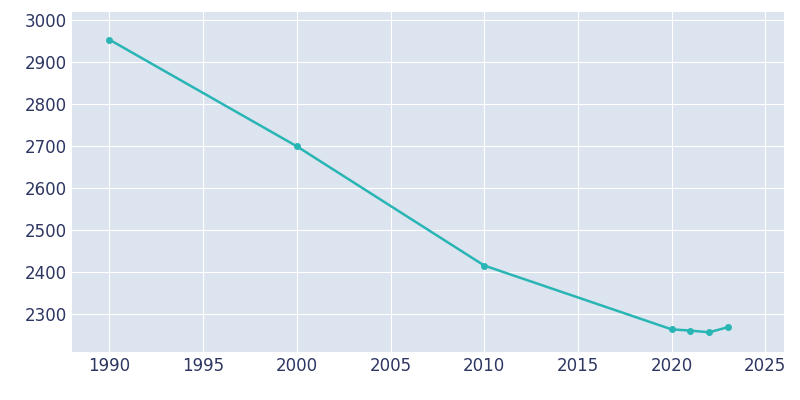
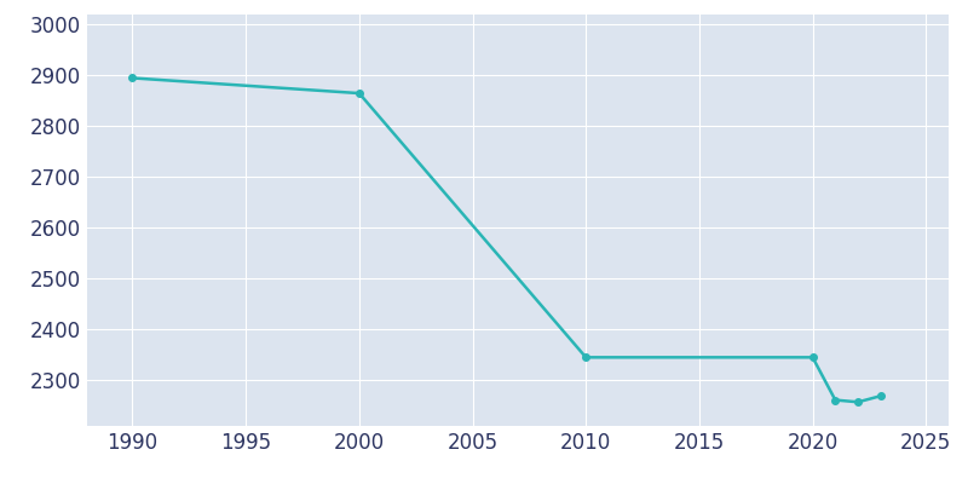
1990: 2954 -> 2895
2000: 2700 -> 2865
2010: 2416 -> 2345
2020: 2264 -> 2345
